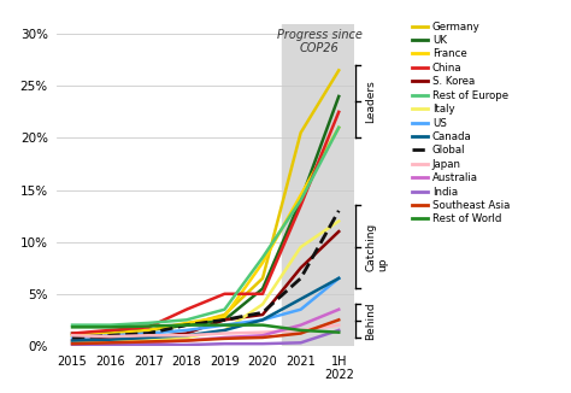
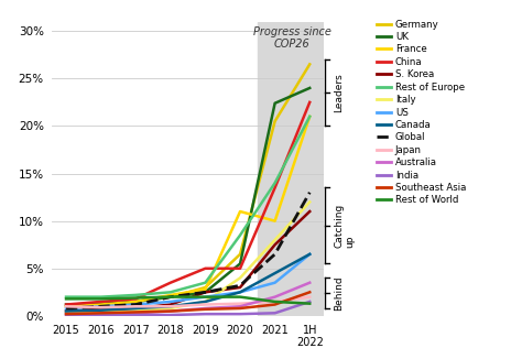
France/2020: 8.0% -> 11.0%
UK/2021: 14.0% -> 22.4%
France/2021: 14.5% -> 10.0%
Italy/2021: 9.5% -> 8.0%
